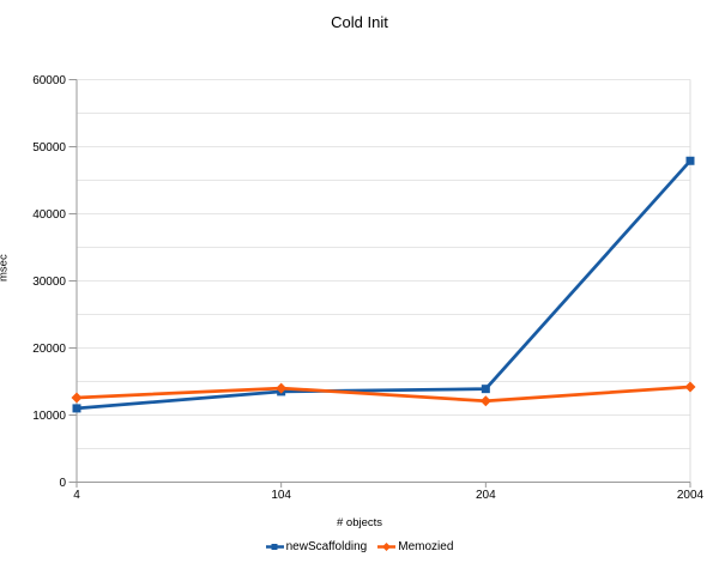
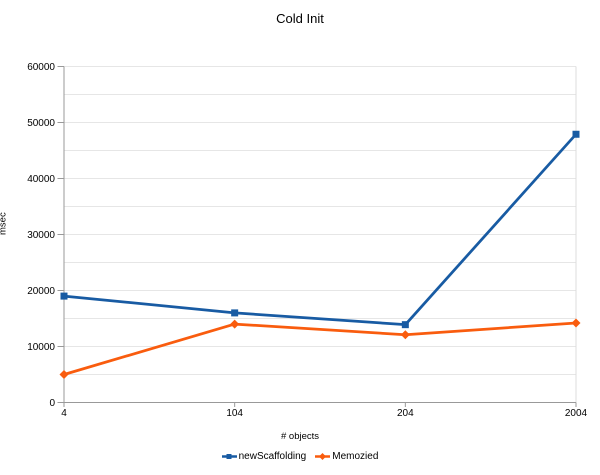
newScaffolding/4: 11000 -> 19000
Memozied/4: 13000 -> 5000
newScaffolding/104: 14000 -> 16000
